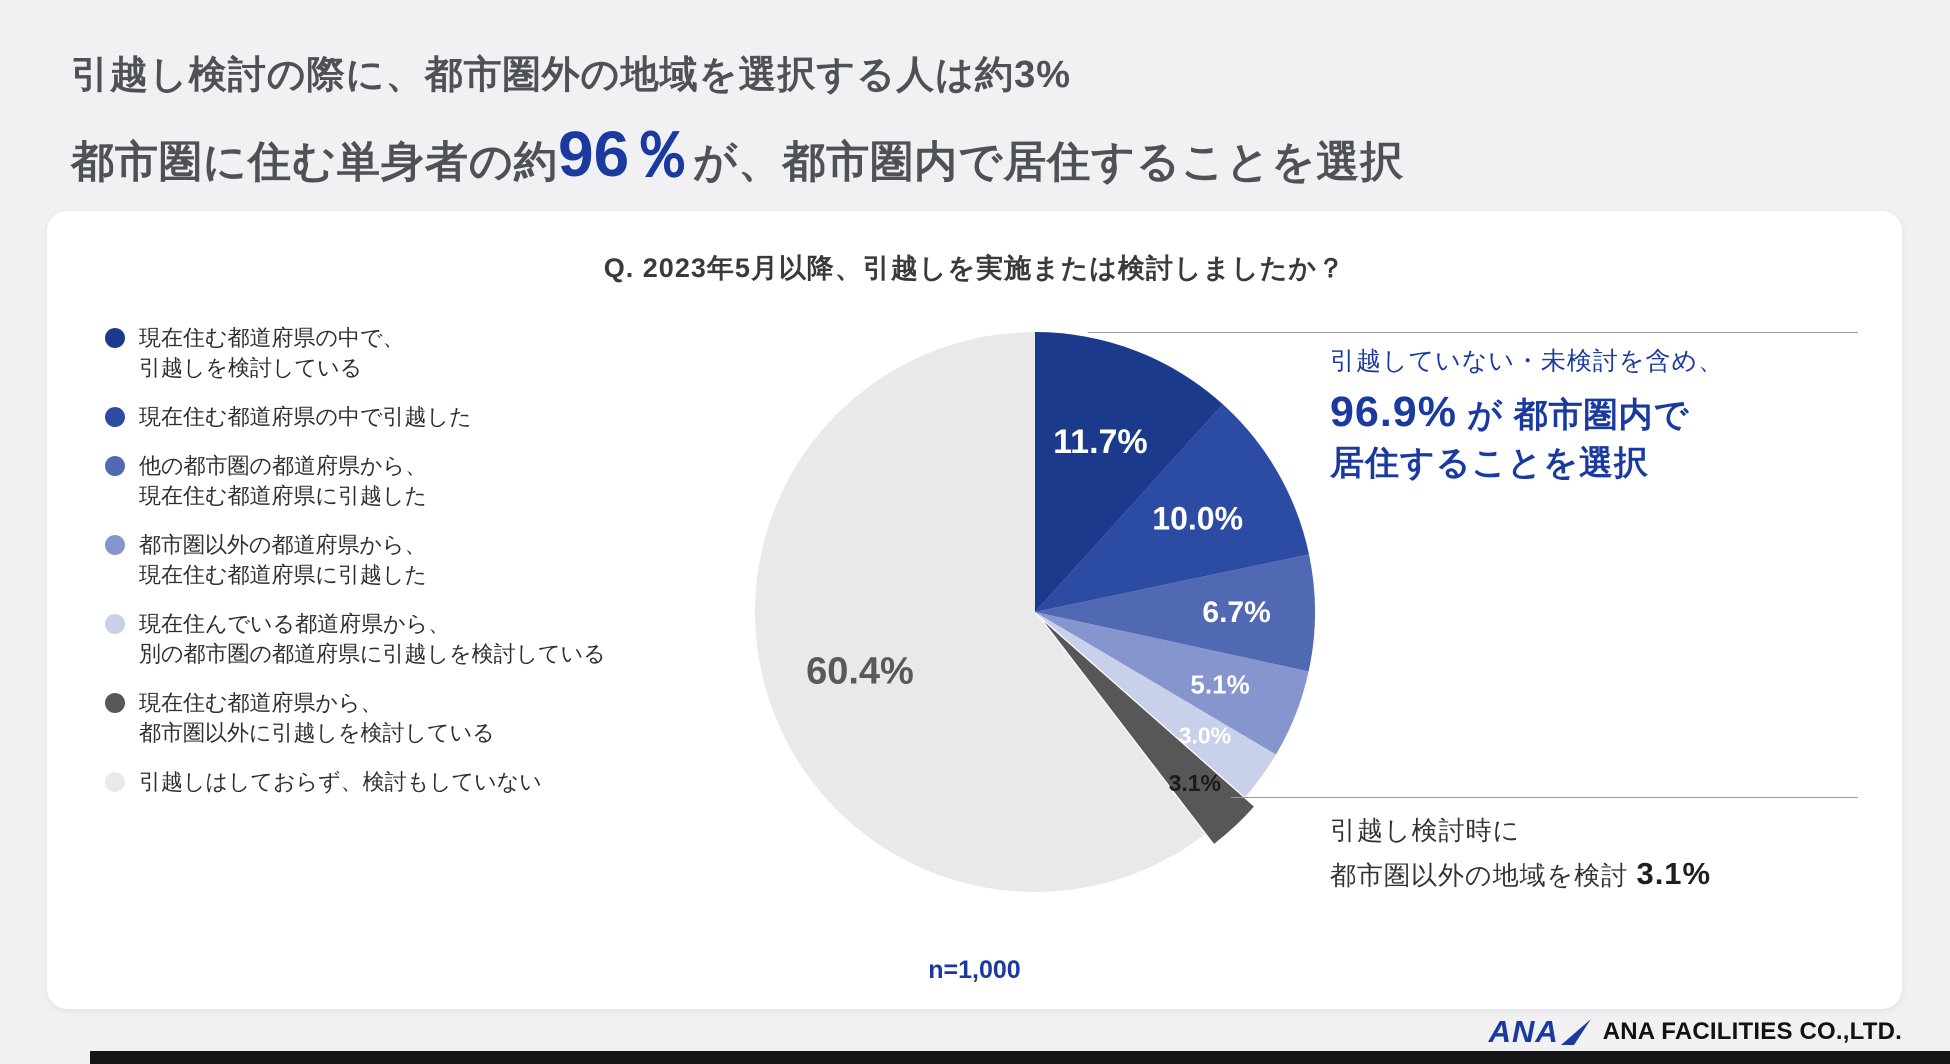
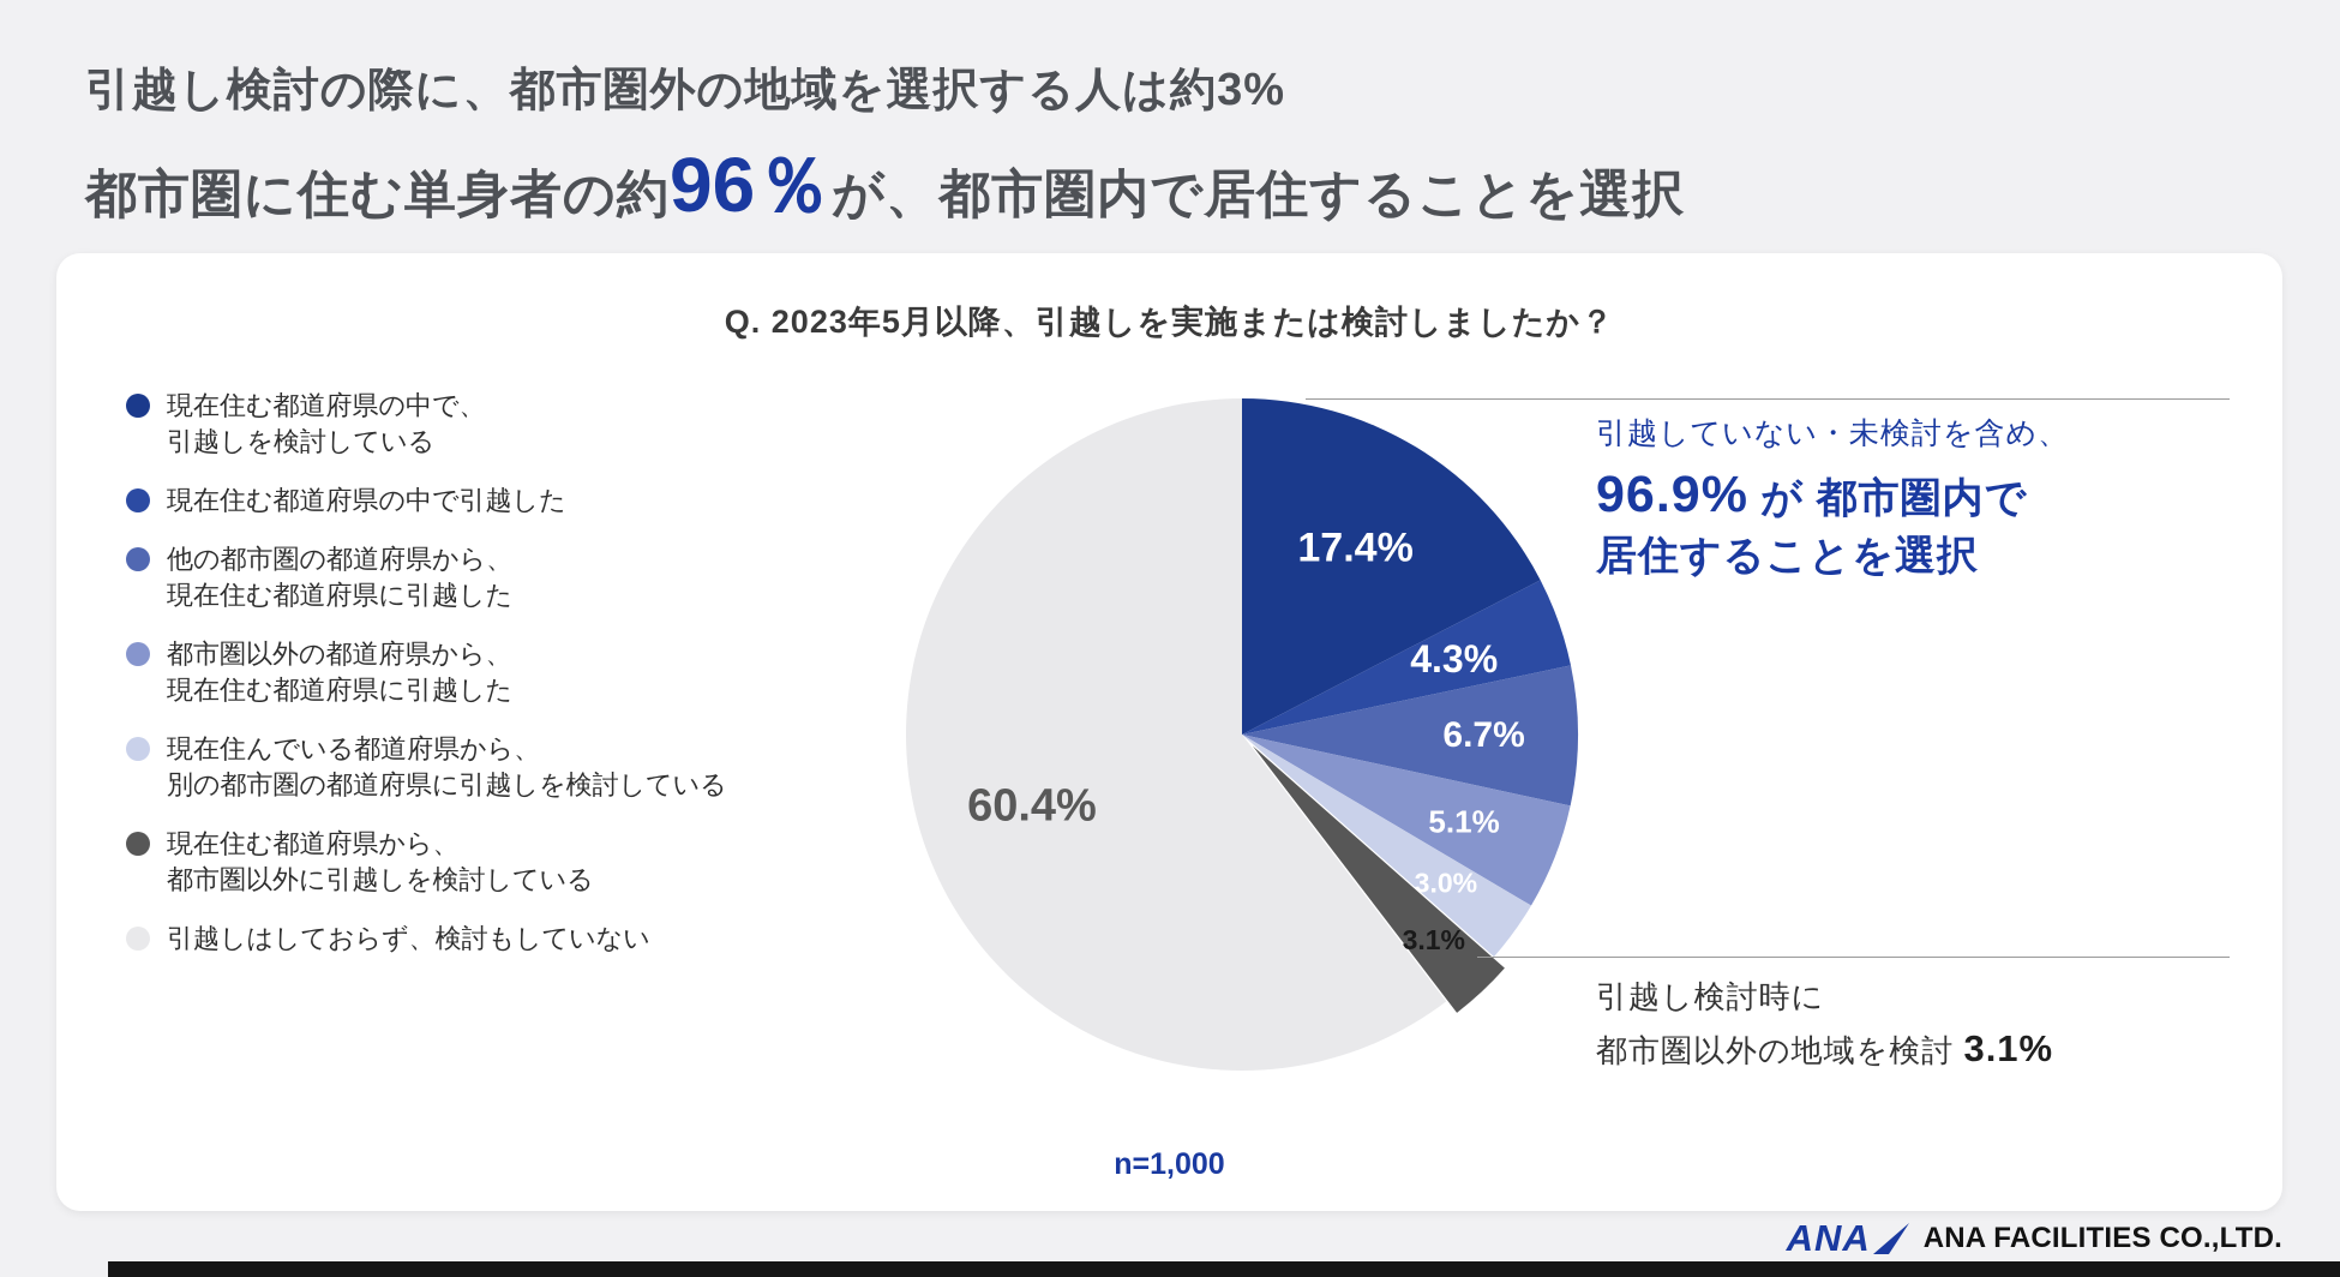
現在住む都道府県の中で、 引越しを検討している: 11.7% -> 17.4%
現在住む都道府県の中で引越した: 10.0% -> 4.3%
